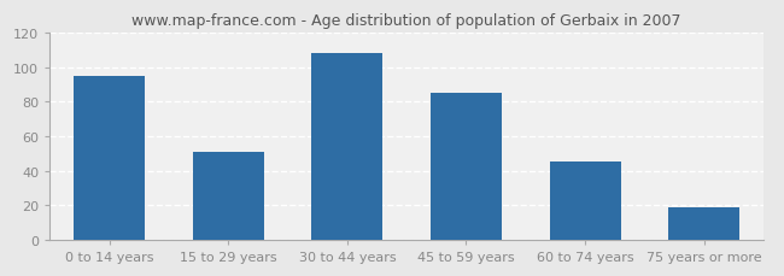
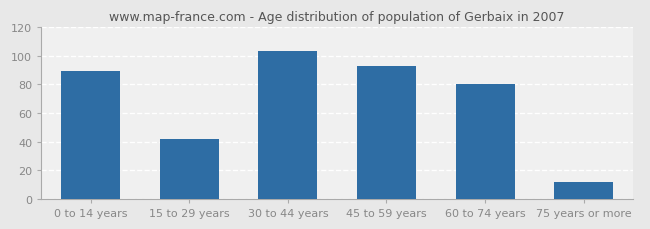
0 to 14 years: 95 -> 89
15 to 29 years: 51 -> 42
30 to 44 years: 108 -> 103
45 to 59 years: 85 -> 93
60 to 74 years: 45 -> 80
75 years or more: 19 -> 12
